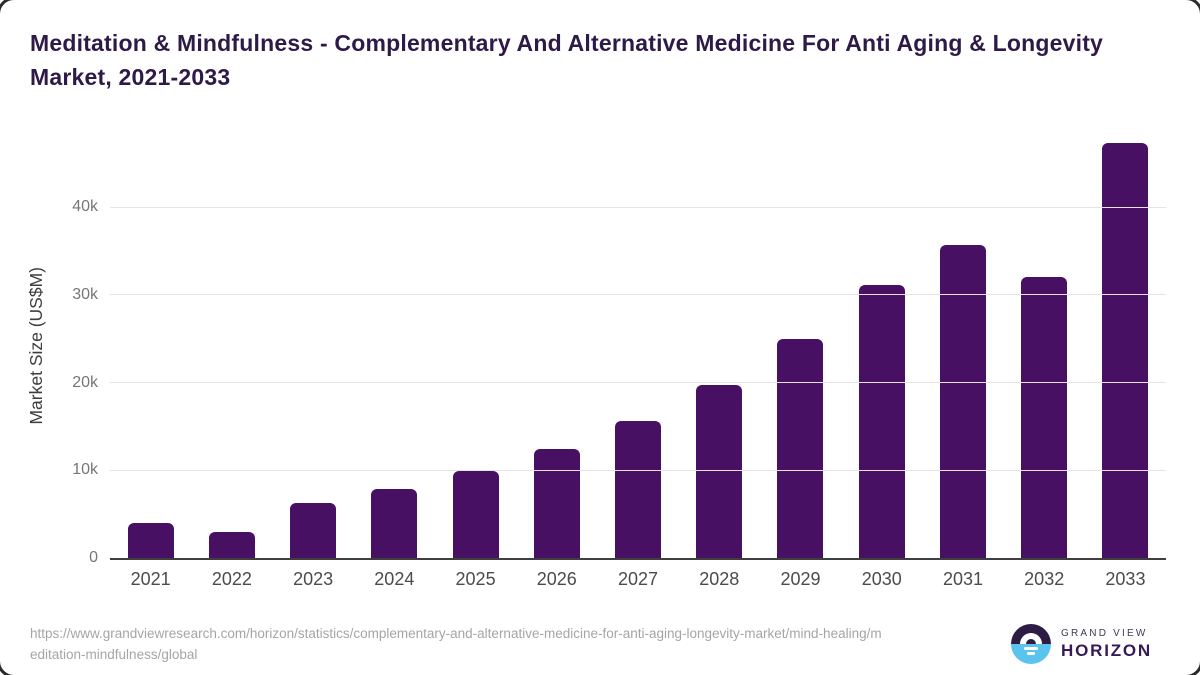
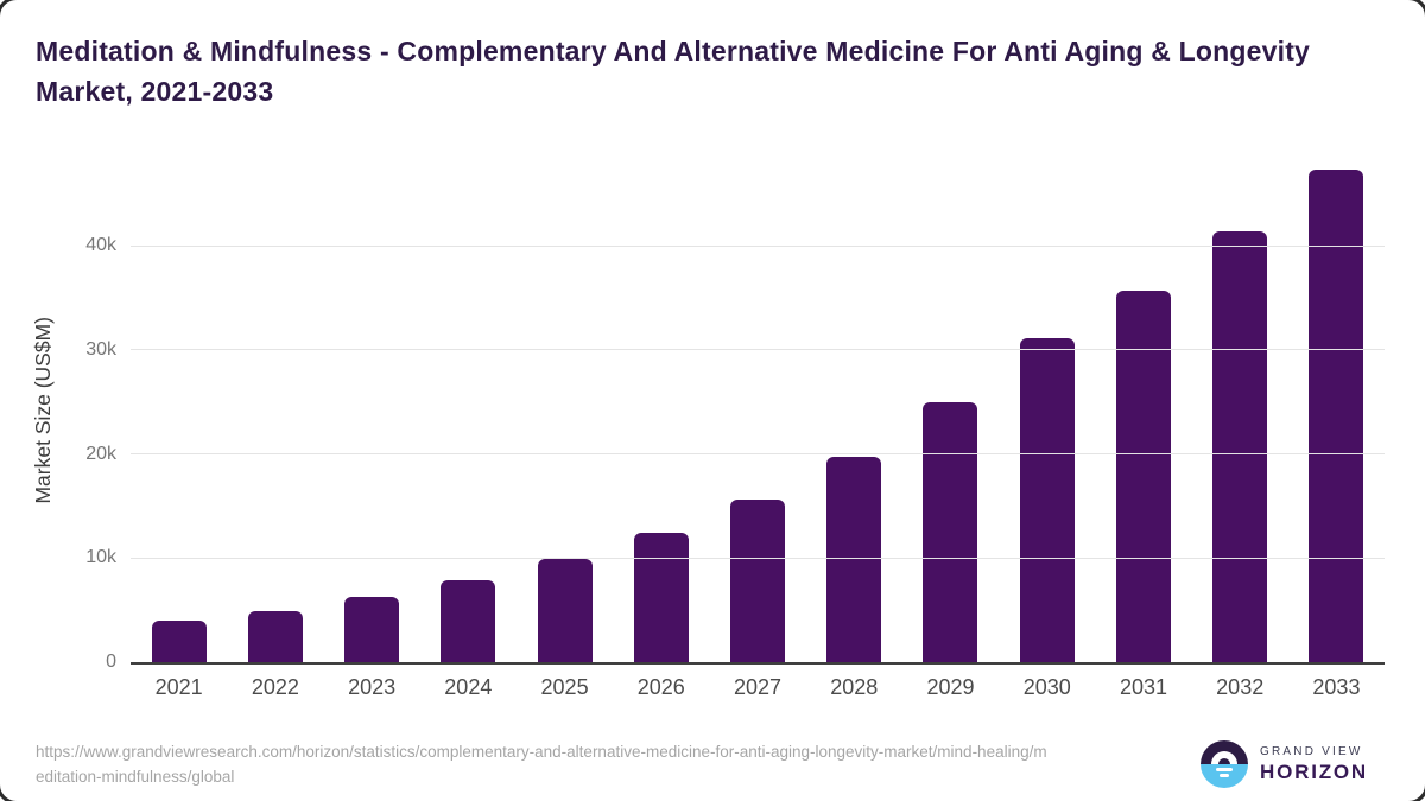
2022: 3k -> 5k
2032: 32k -> 41k
